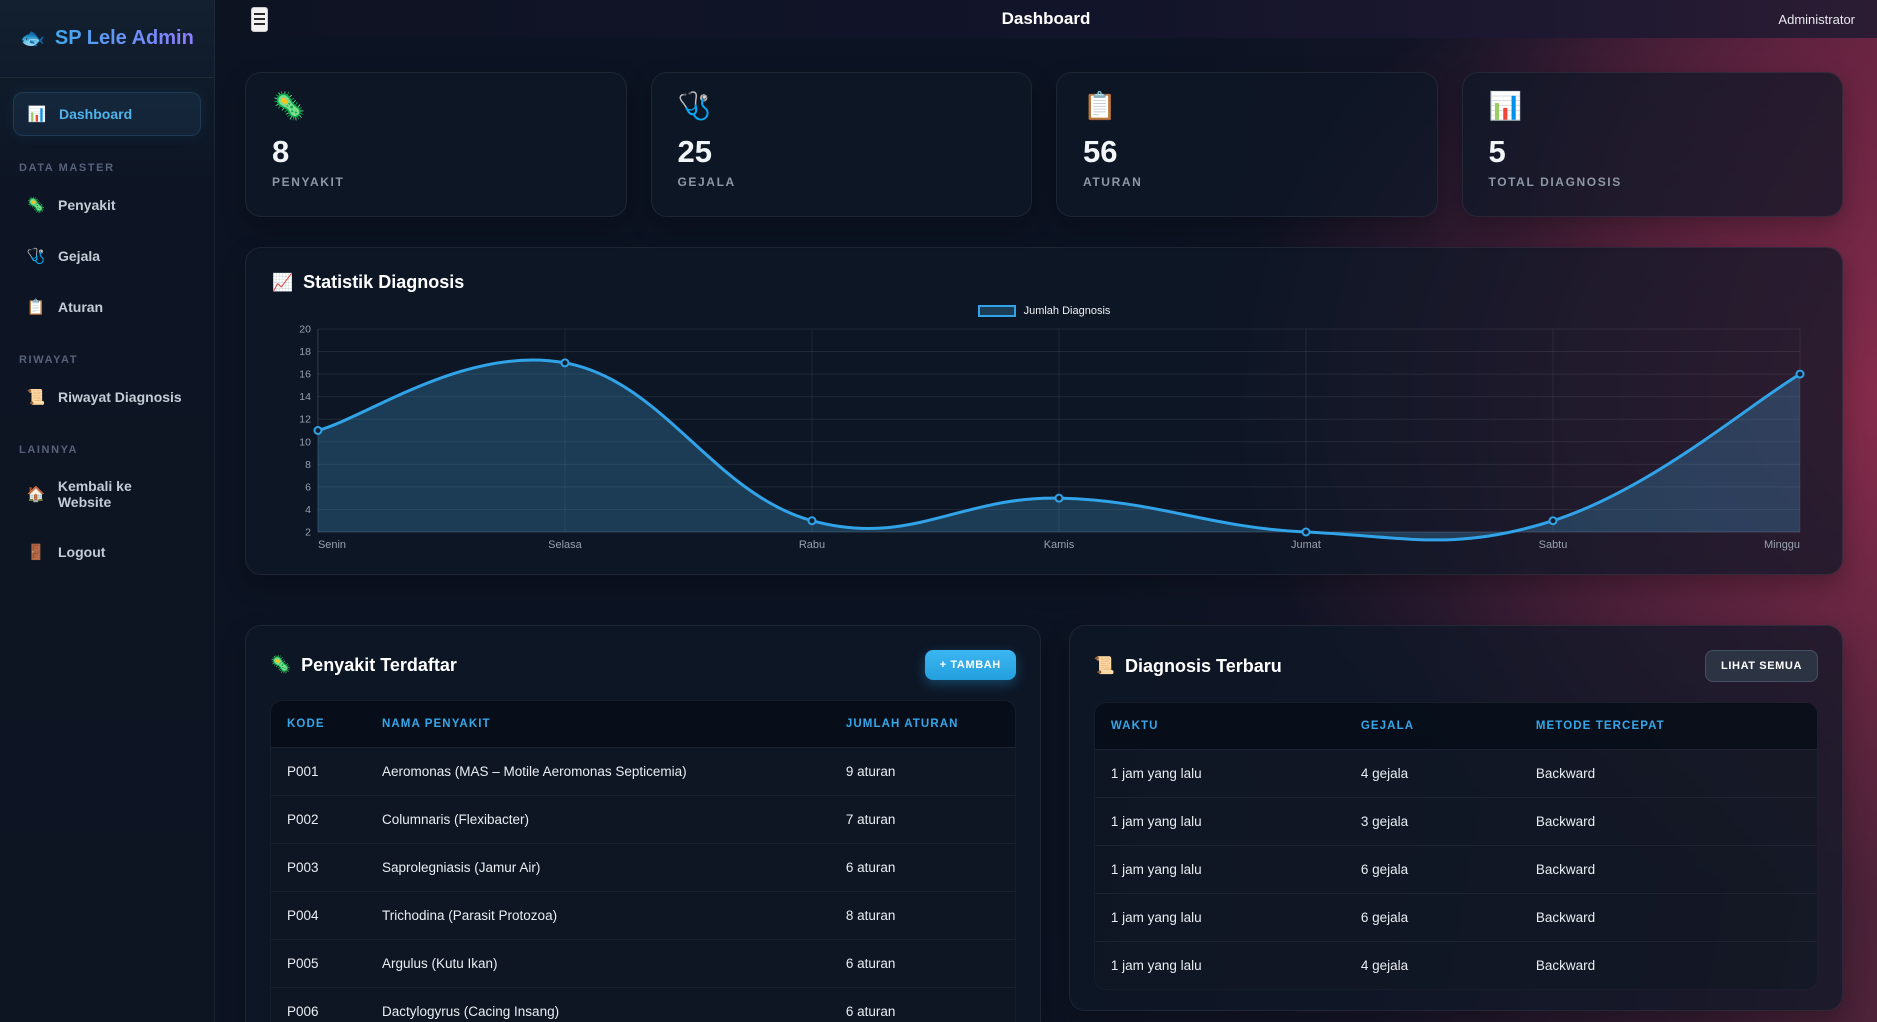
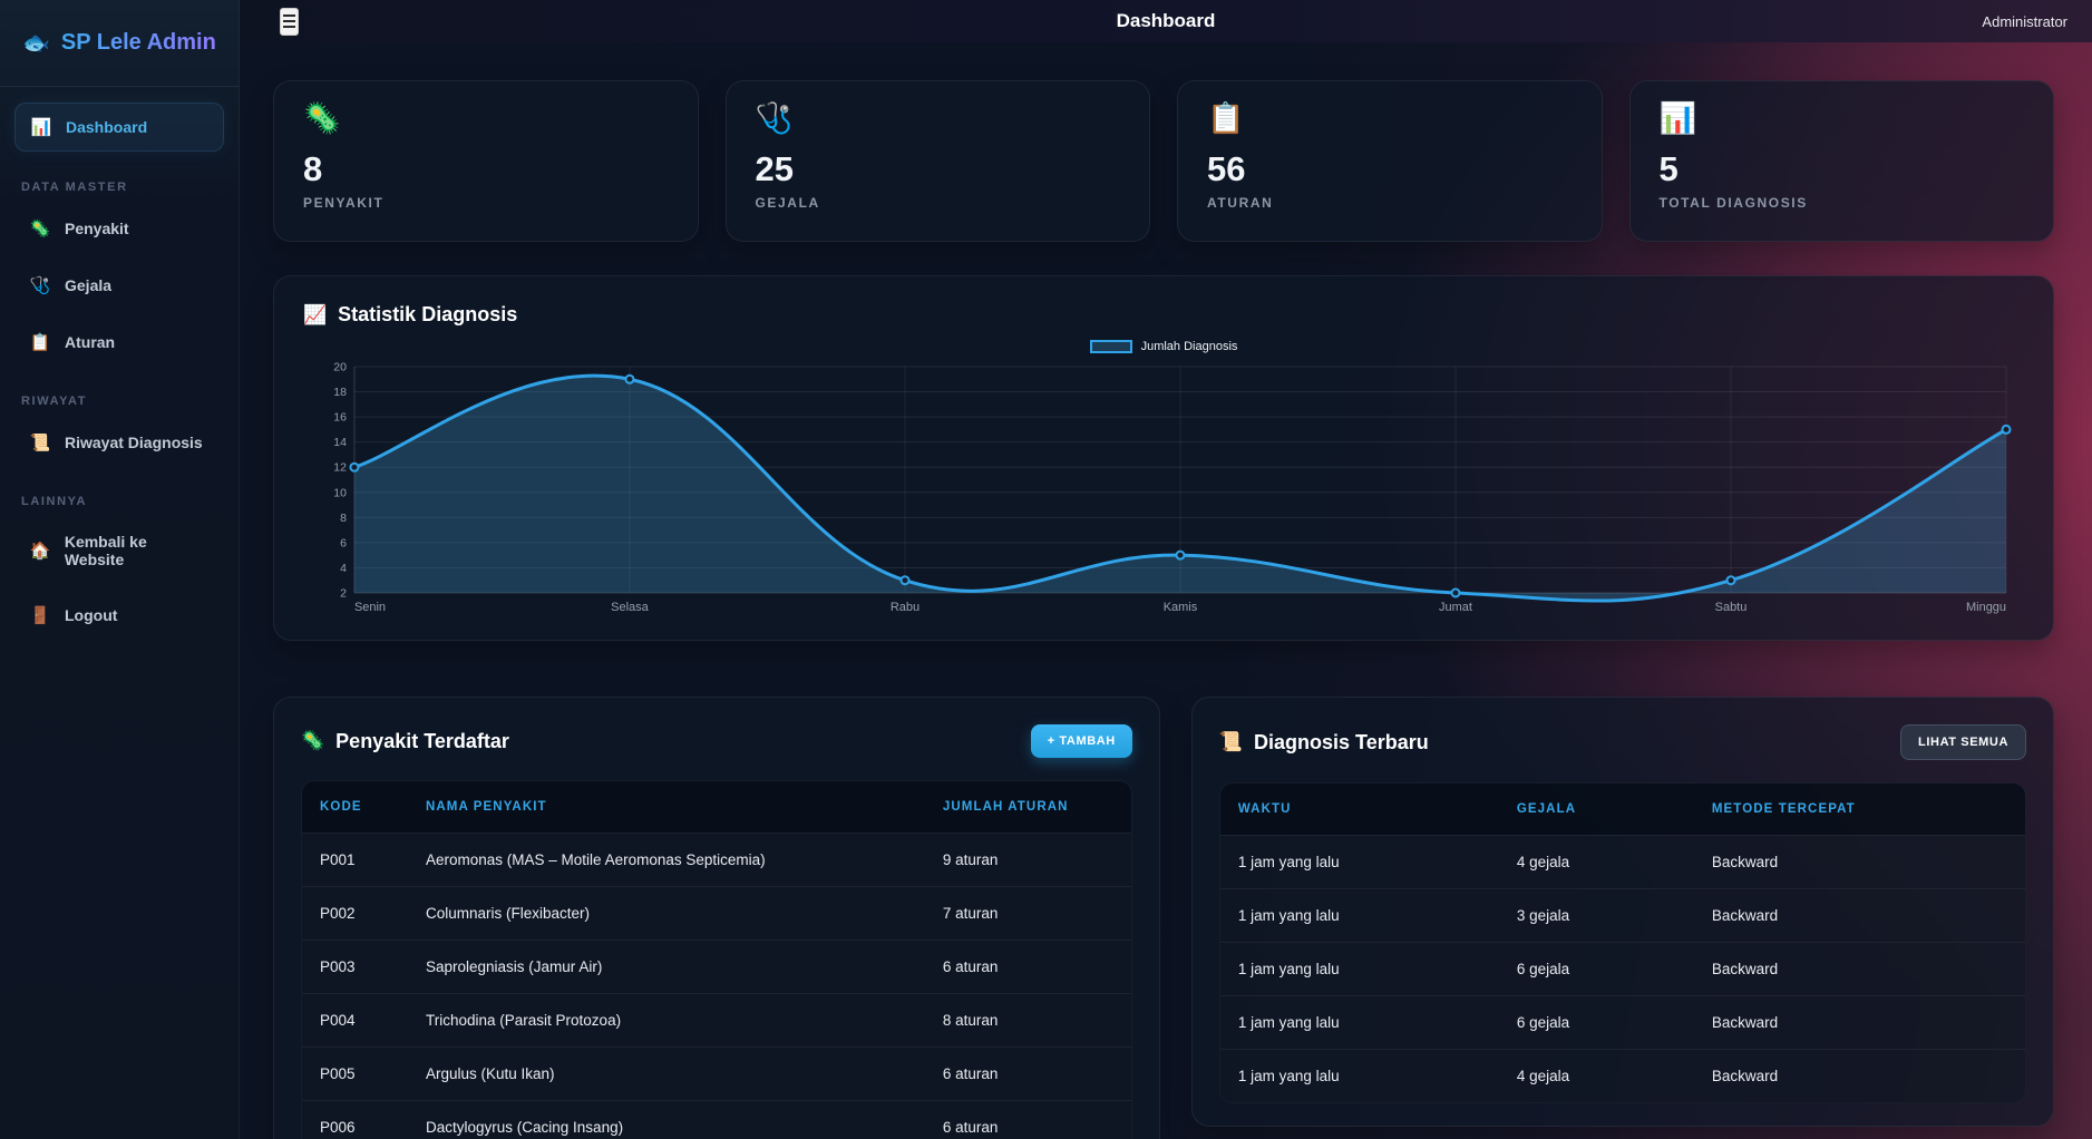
Senin: 11 -> 12
Selasa: 17 -> 19
Minggu: 16 -> 15
